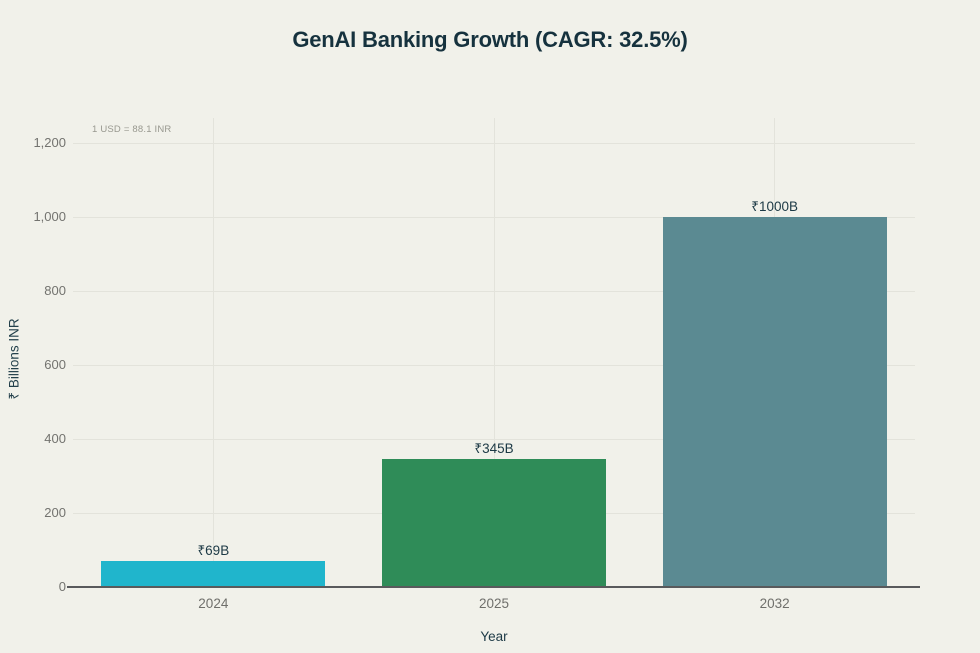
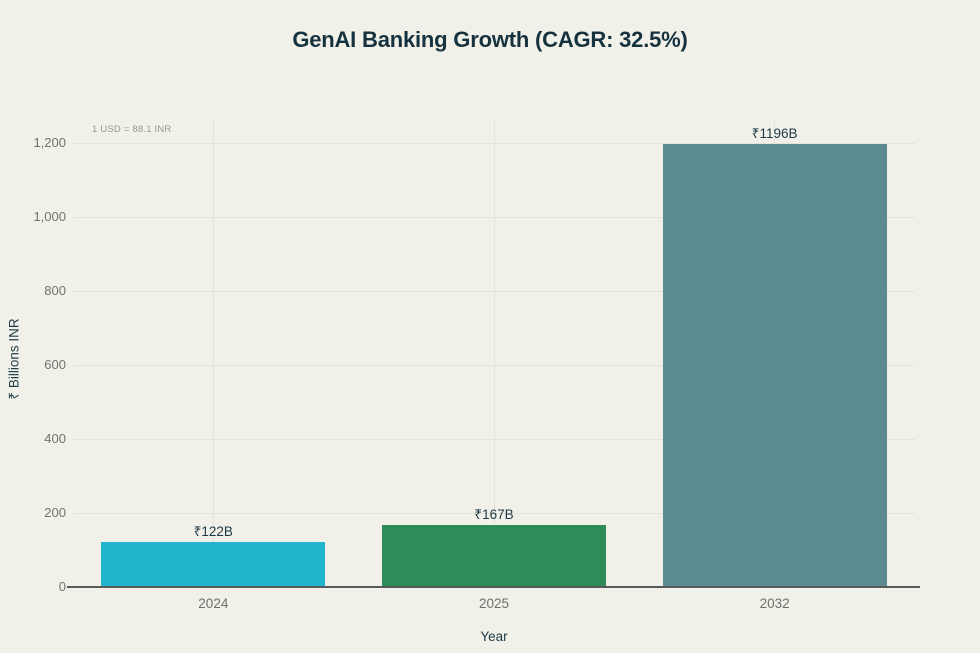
2024: 69 -> 122
2025: 345 -> 167
2032: 1000 -> 1196
